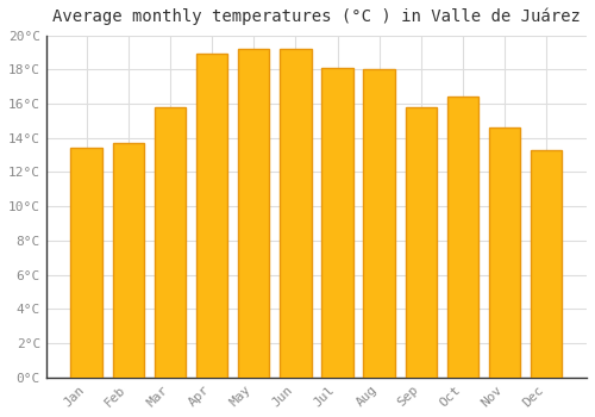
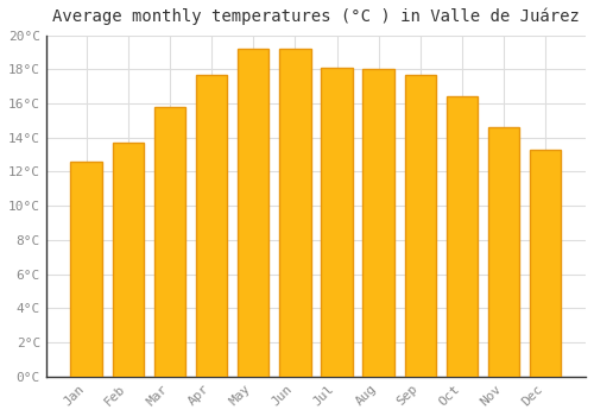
Jan: 13.4°C -> 12.6°C
Apr: 18.9°C -> 17.7°C
Sep: 15.8°C -> 17.7°C
